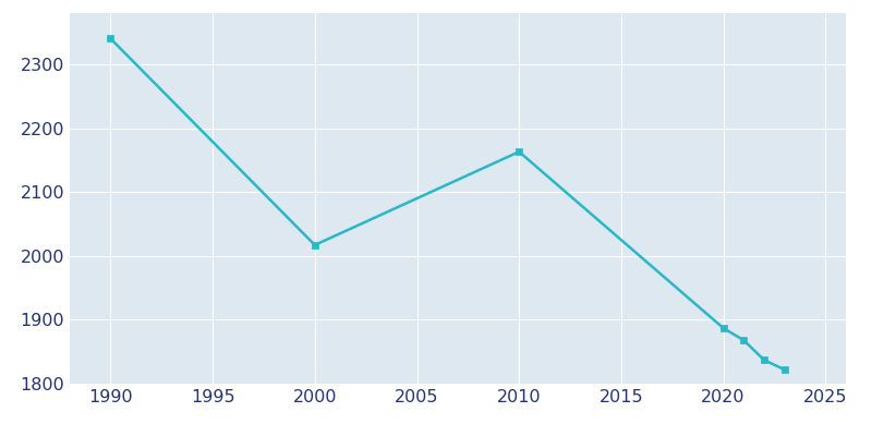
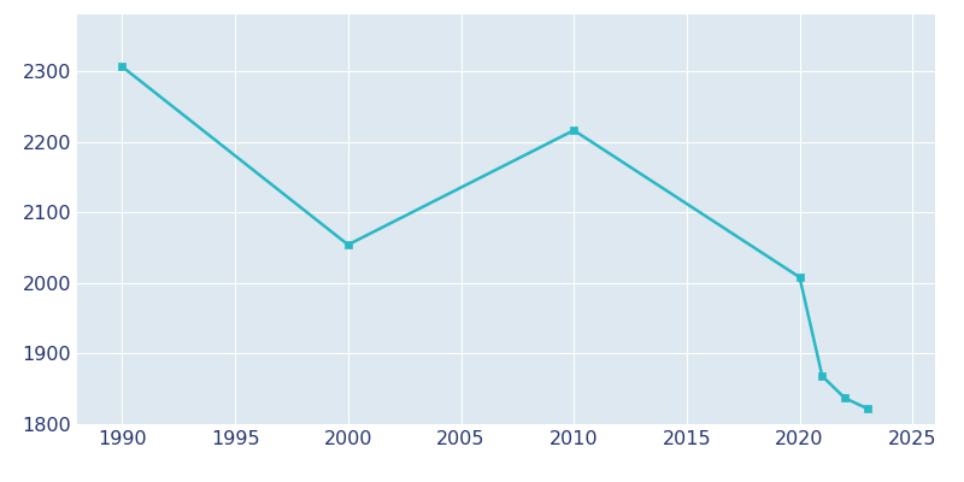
1990: 2340 -> 2306
2000: 2017 -> 2054
2010: 2163 -> 2216
2020: 1887 -> 2008
